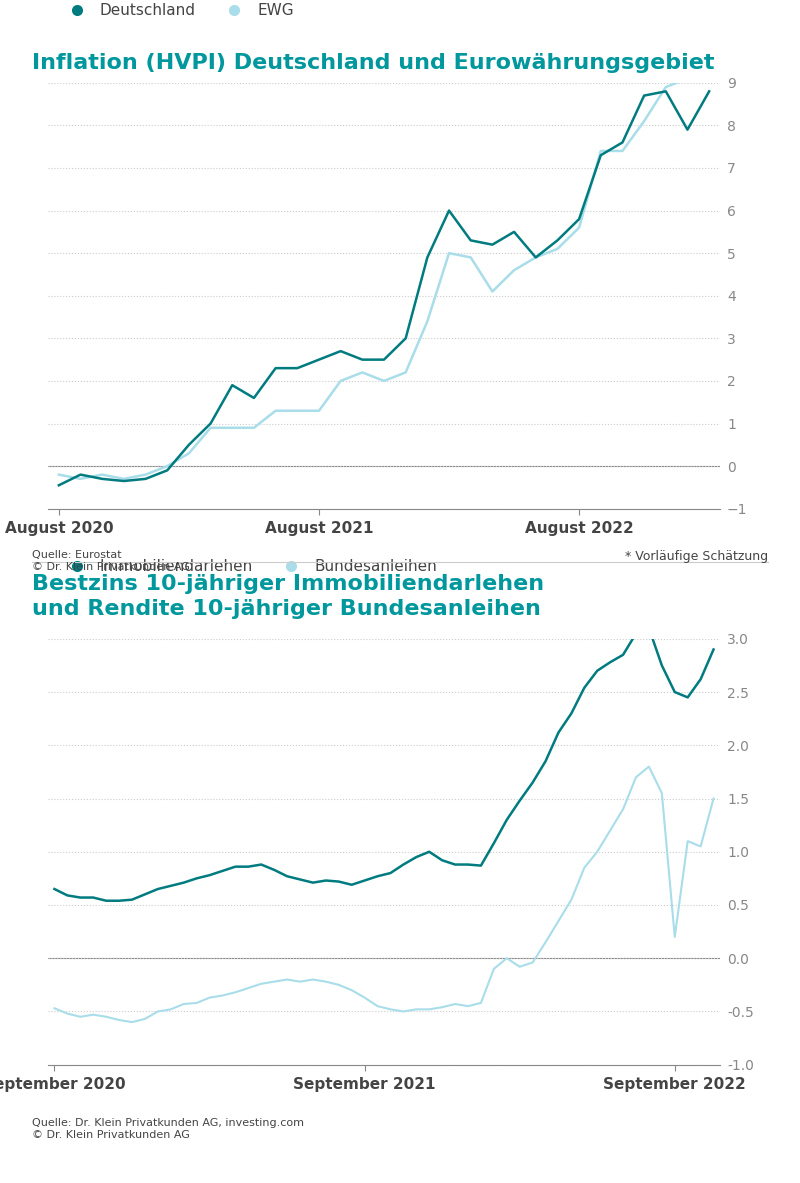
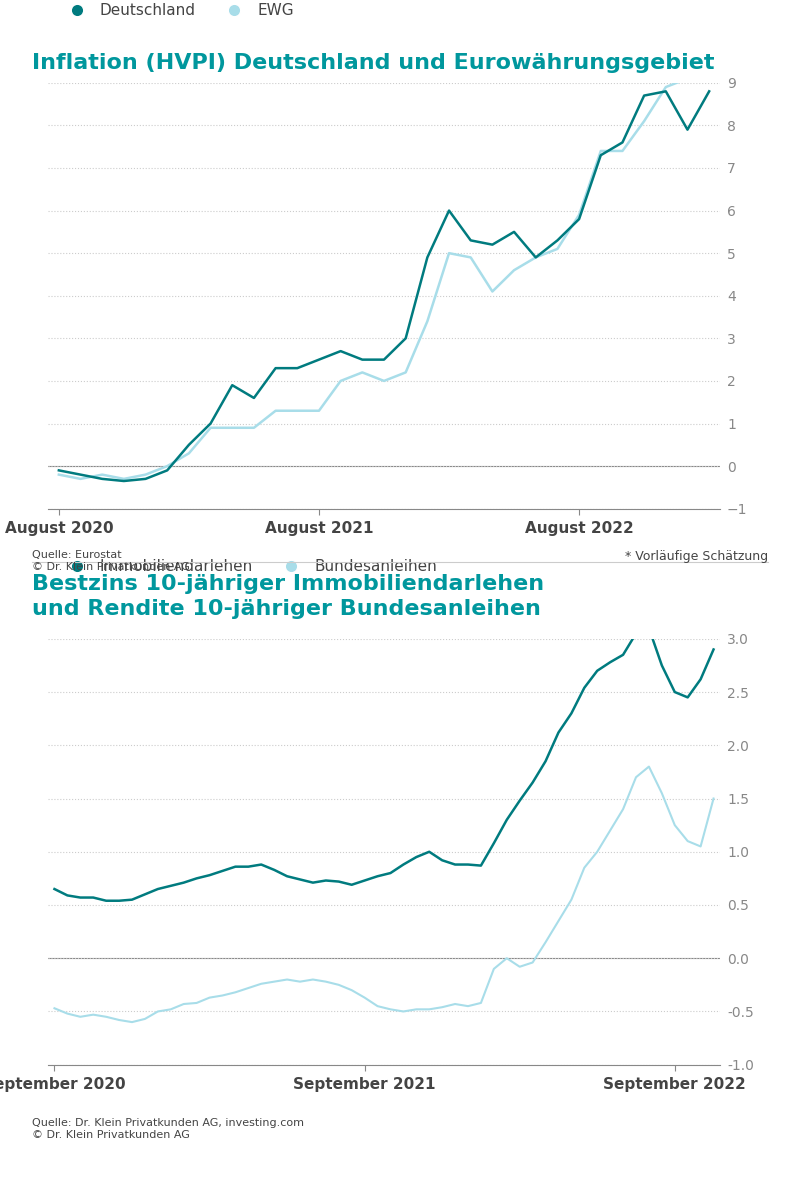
Deutschland/August 2020: -0.45 -> -0.10
EWG/August 2022: 5.6 -> 5.9
Bundesanleihen/September 2022: 0.20 -> 1.25
